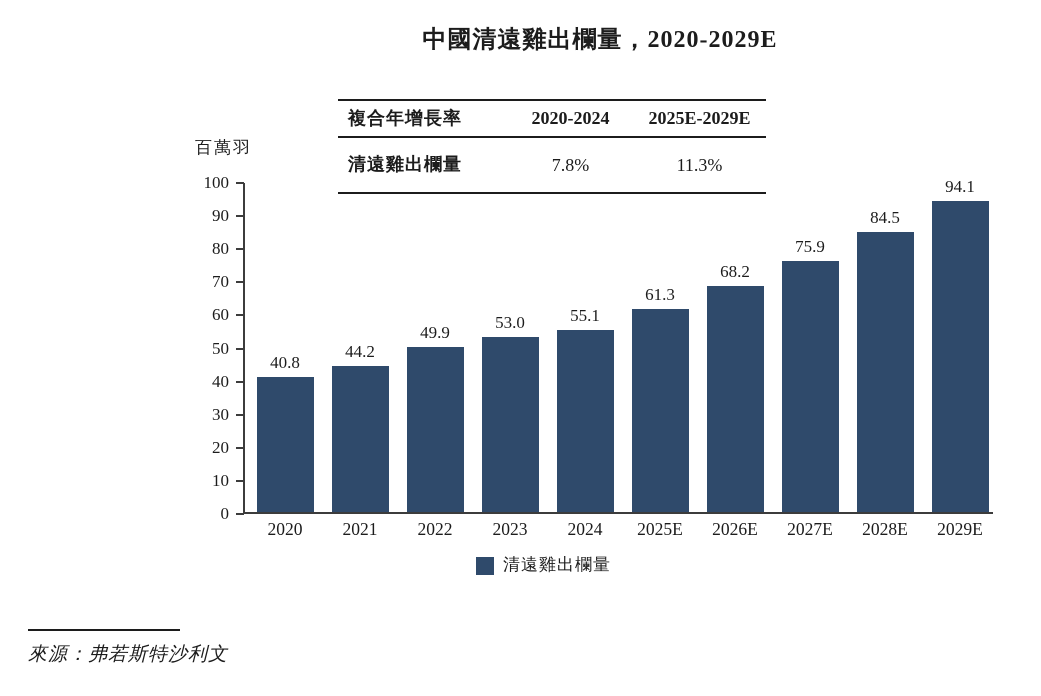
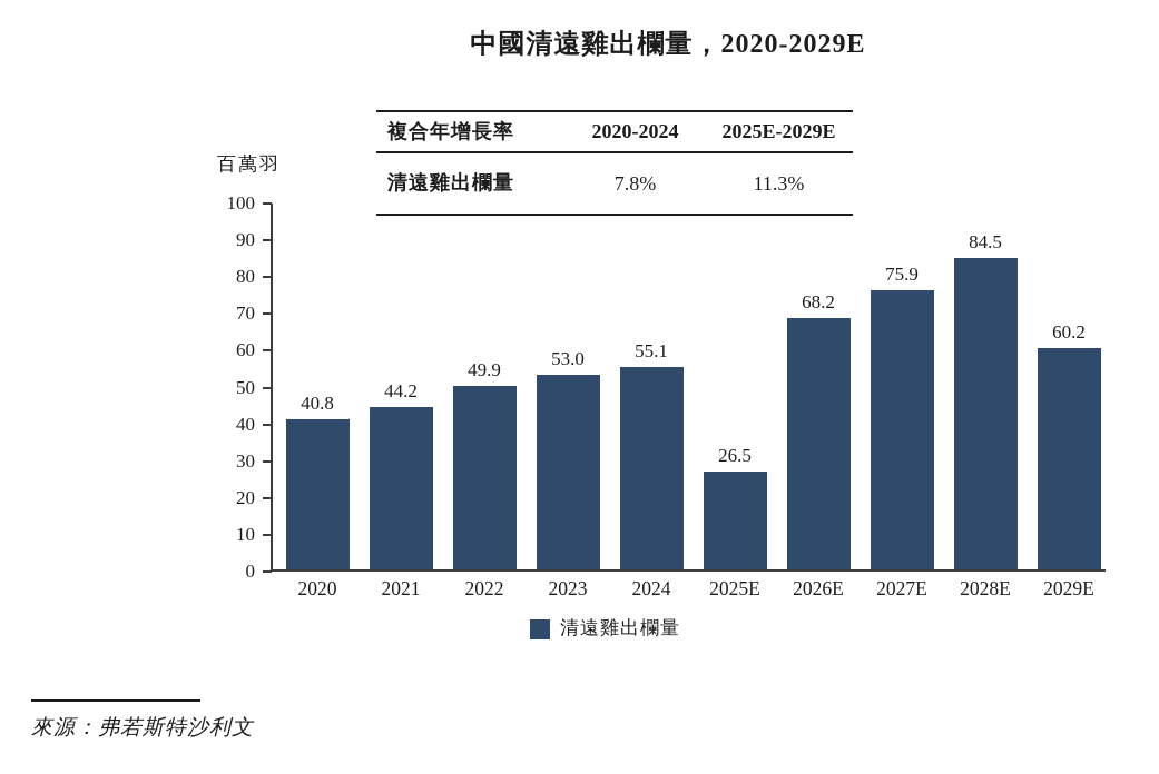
2025E: 61.3 -> 26.5
2029E: 94.1 -> 60.2
